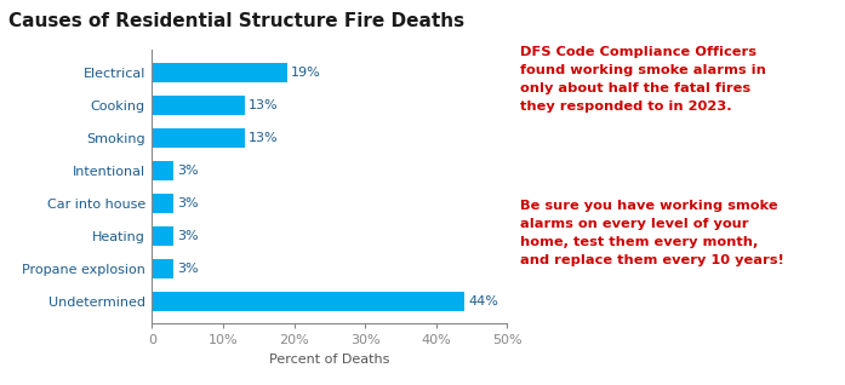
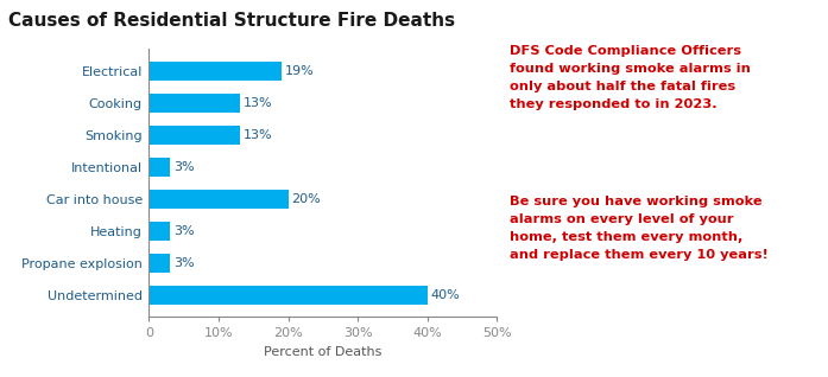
Car into house: 3% -> 20%
Undetermined: 44% -> 40%
